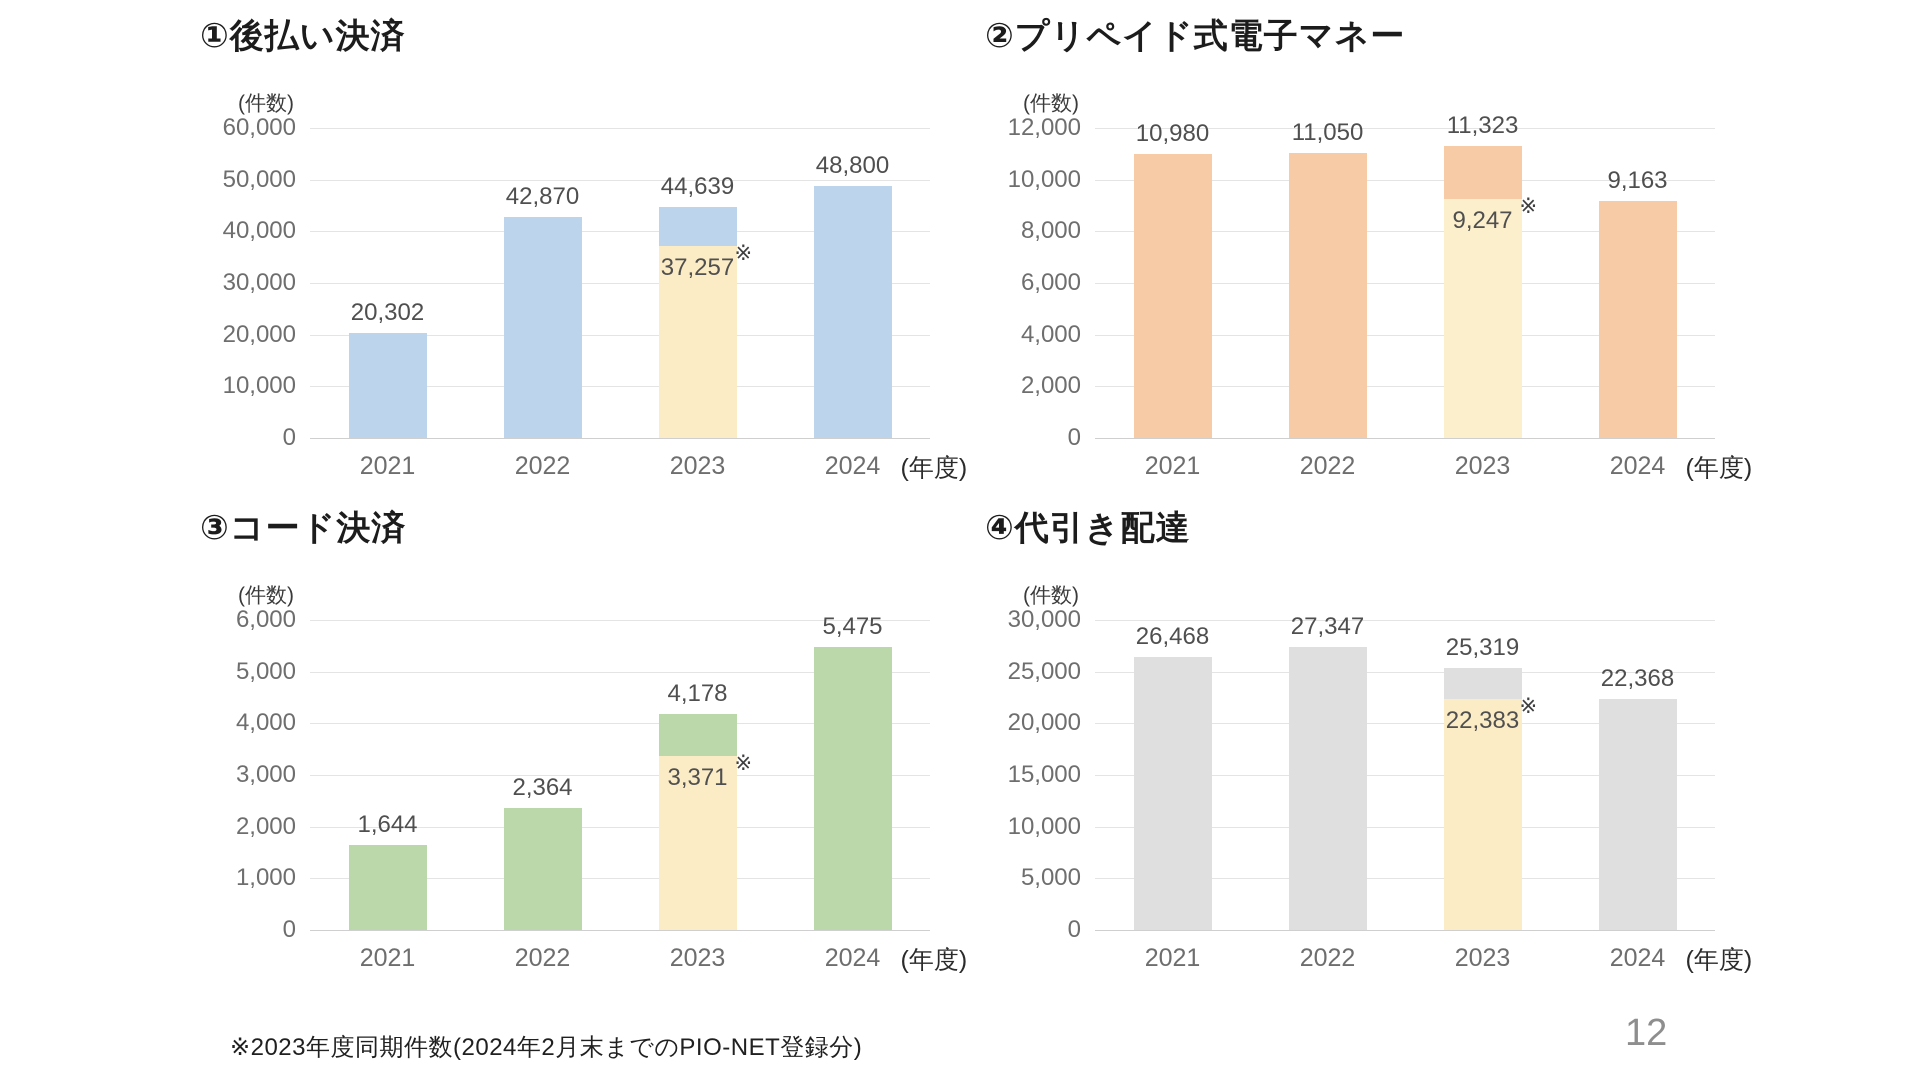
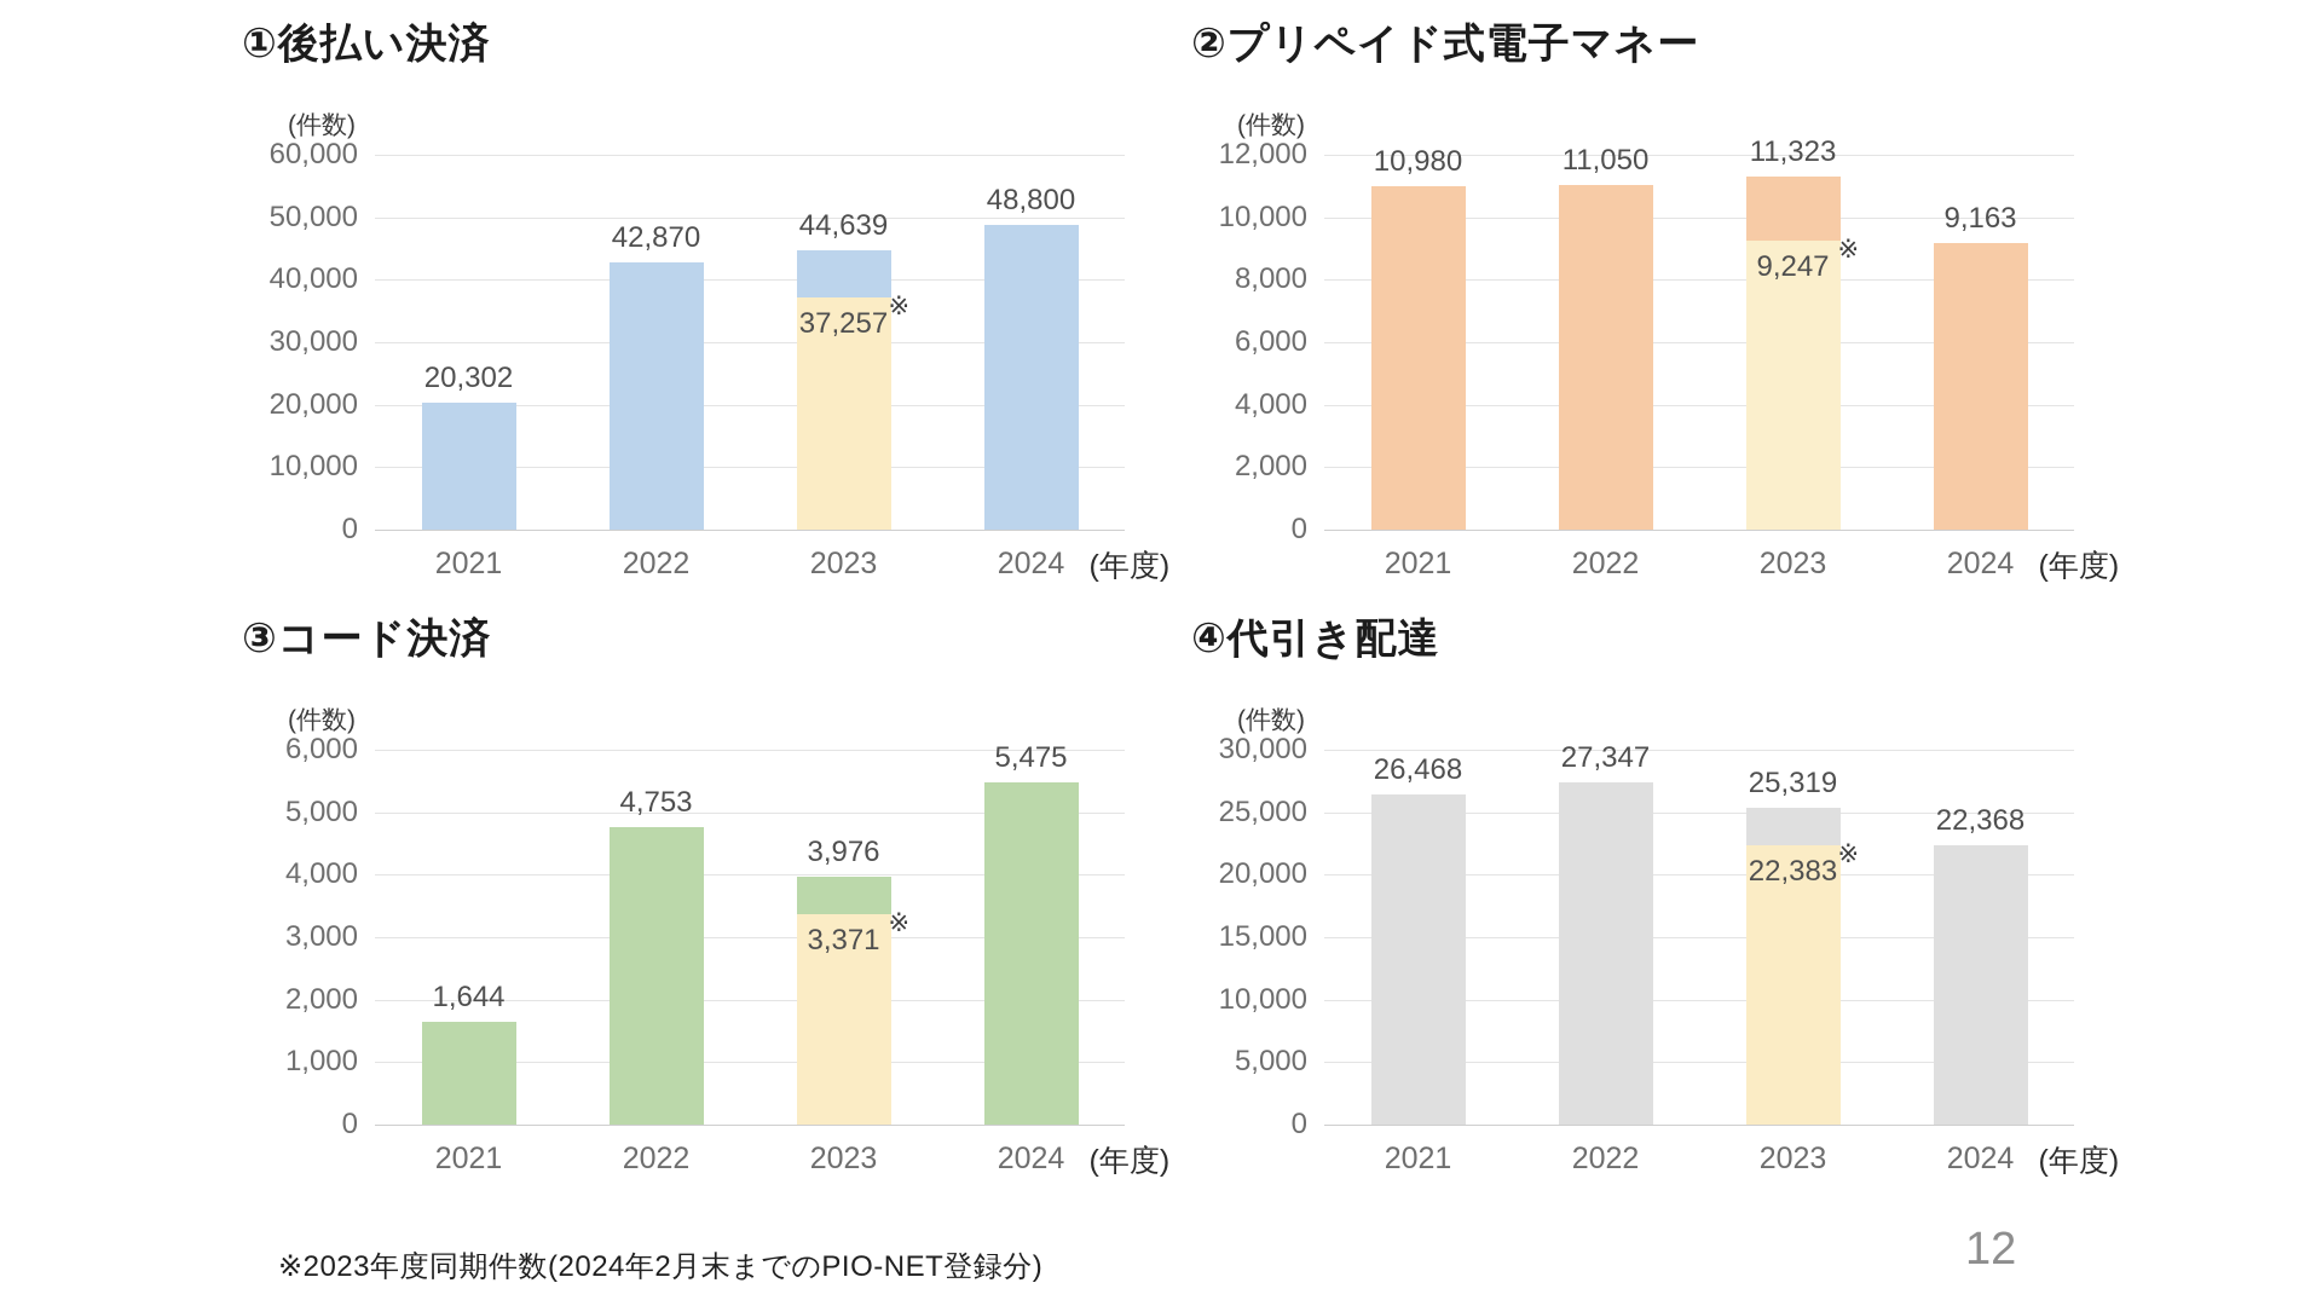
③コード決済/2022: 2,364 -> 4,753
③コード決済/2023: 4,178 -> 3,976
